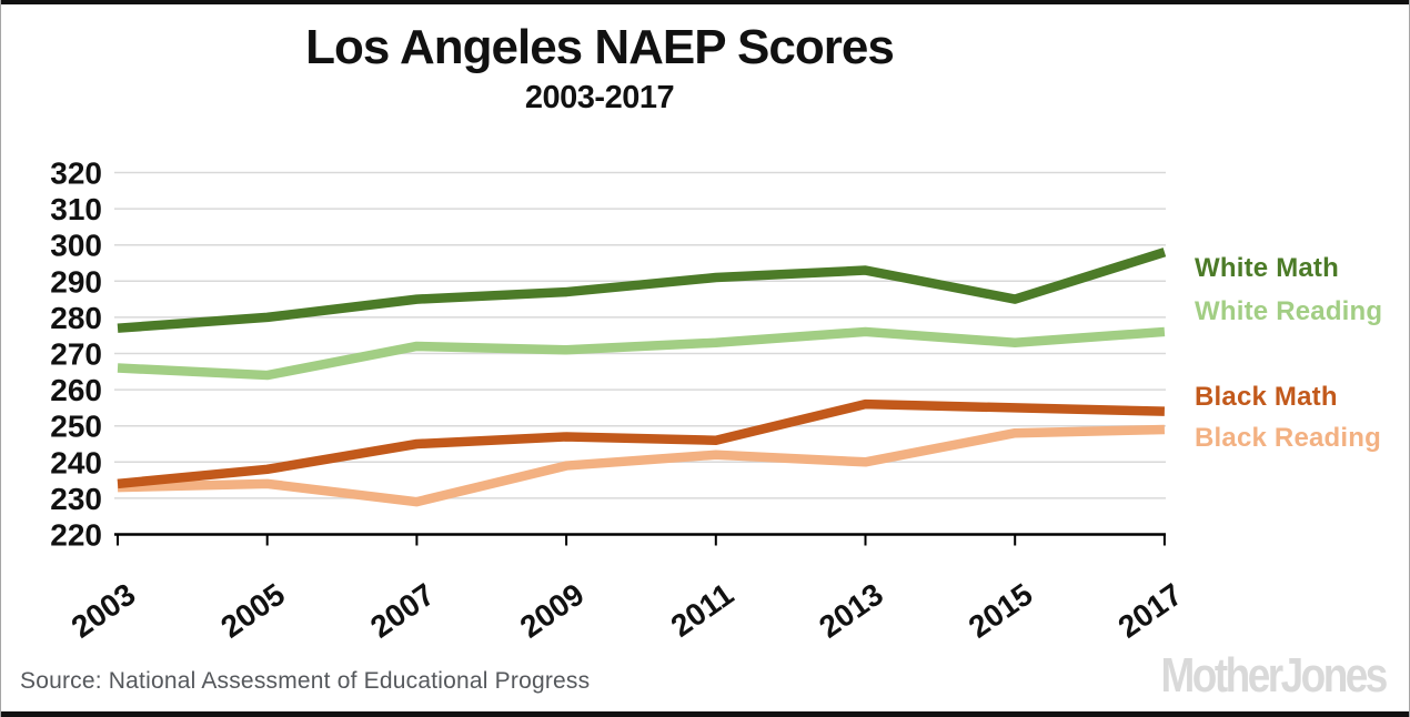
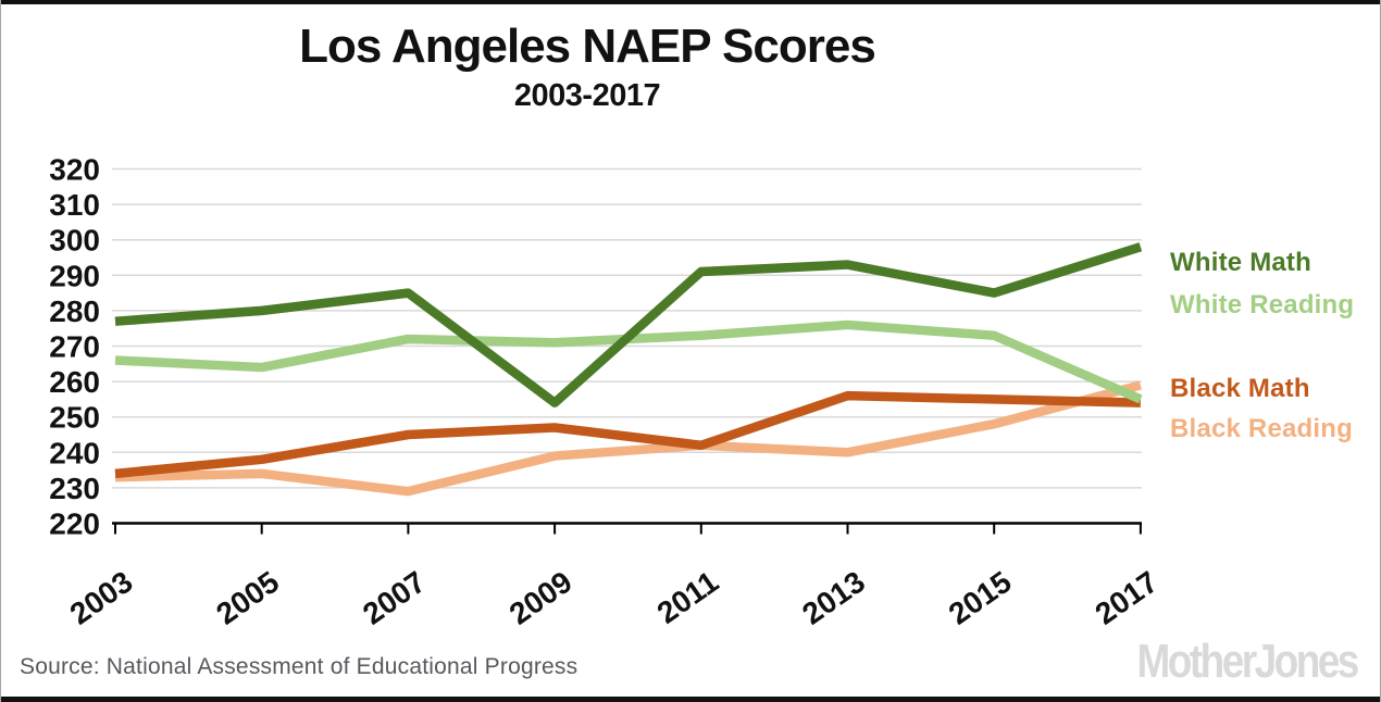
White Math/2009: 287 -> 254
Black Math/2011: 246 -> 242
White Reading/2017: 276 -> 255
Black Reading/2017: 249 -> 259
